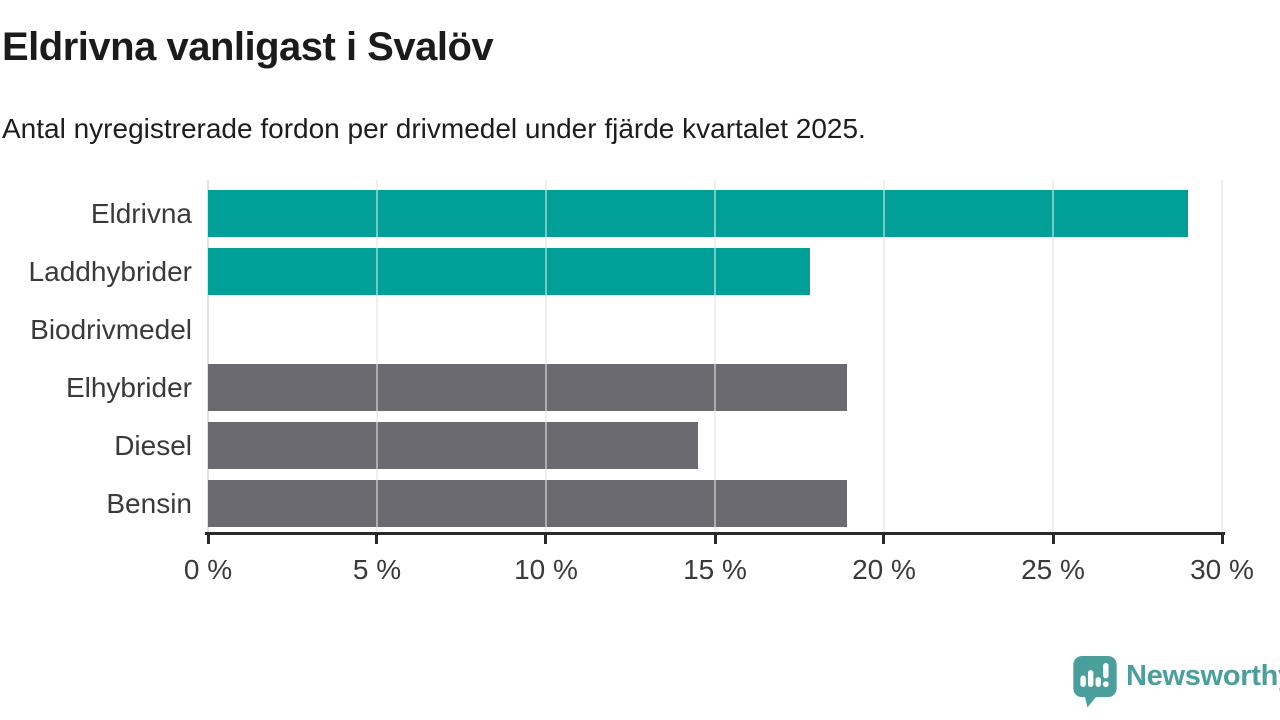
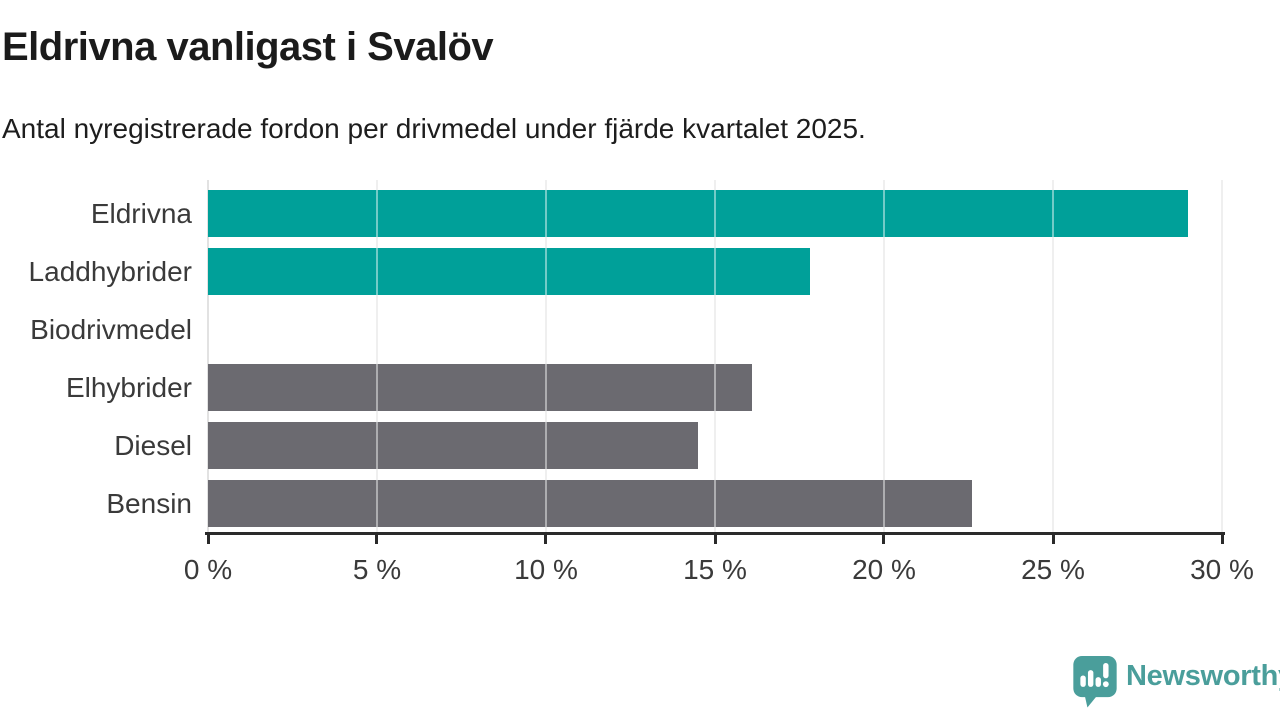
Elhybrider: 18.9% -> 16.1%
Bensin: 18.9% -> 22.6%
